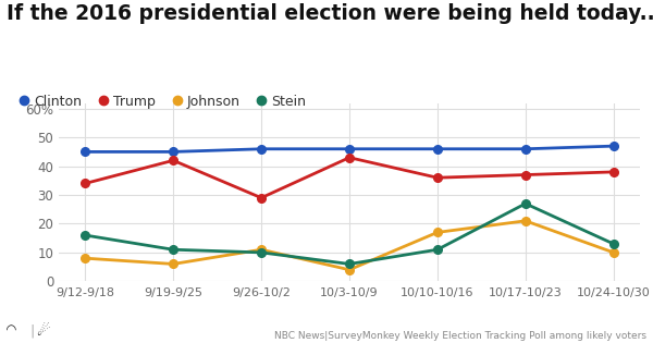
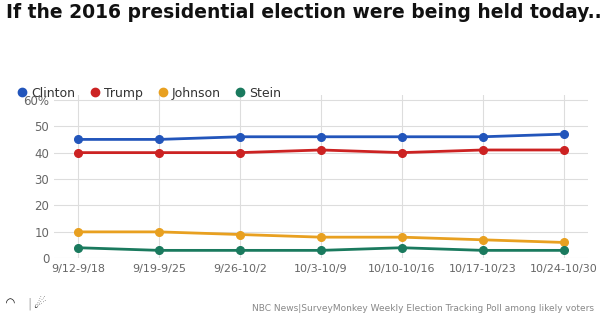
Trump/9/12-9/18: 34 -> 40
Johnson/9/12-9/18: 8 -> 10
Stein/9/12-9/18: 16 -> 4
Trump/9/19-9/25: 42 -> 40
Johnson/9/19-9/25: 6 -> 10
Stein/9/19-9/25: 11 -> 3
Trump/9/26-10/2: 29 -> 40
Johnson/9/26-10/2: 11 -> 9
Stein/9/26-10/2: 10 -> 3
Trump/10/3-10/9: 43 -> 41
Johnson/10/3-10/9: 4 -> 8
Stein/10/3-10/9: 6 -> 3
Trump/10/10-10/16: 36 -> 40
Johnson/10/10-10/16: 17 -> 8
Stein/10/10-10/16: 11 -> 4
Trump/10/17-10/23: 37 -> 41
Johnson/10/17-10/23: 21 -> 7
Stein/10/17-10/23: 27 -> 3
Trump/10/24-10/30: 38 -> 41
Johnson/10/24-10/30: 10 -> 6
Stein/10/24-10/30: 13 -> 3
